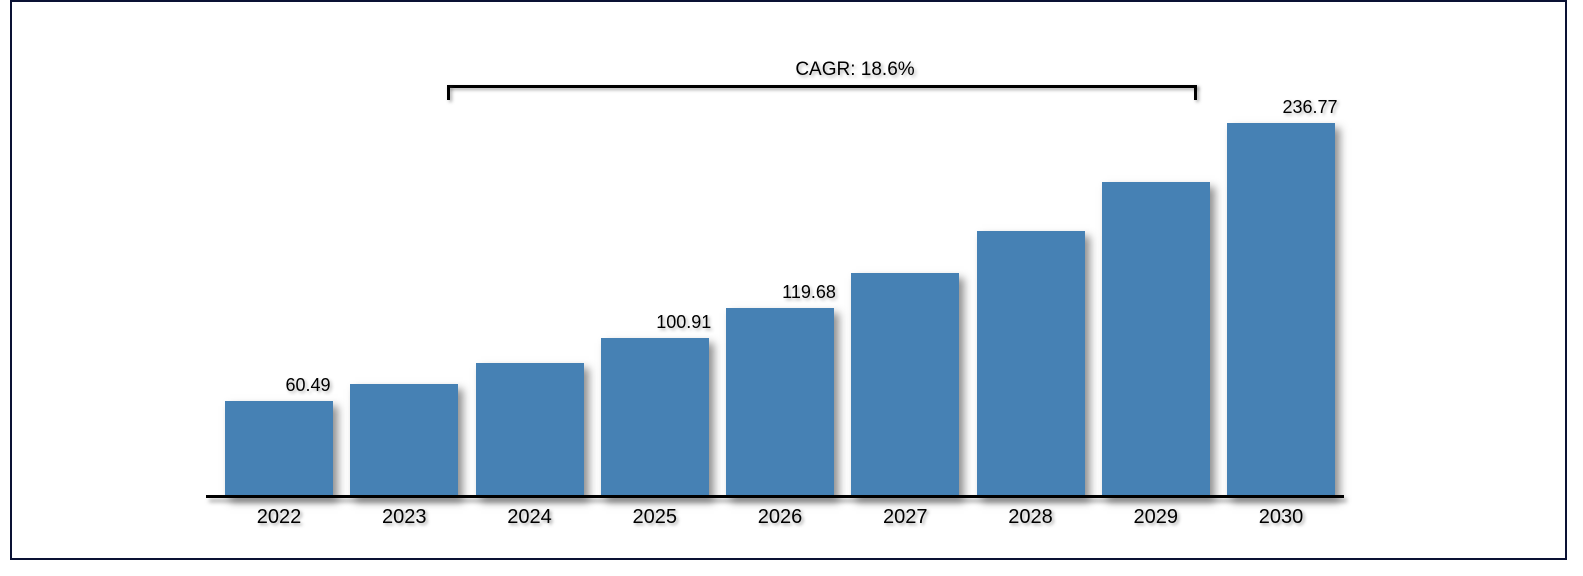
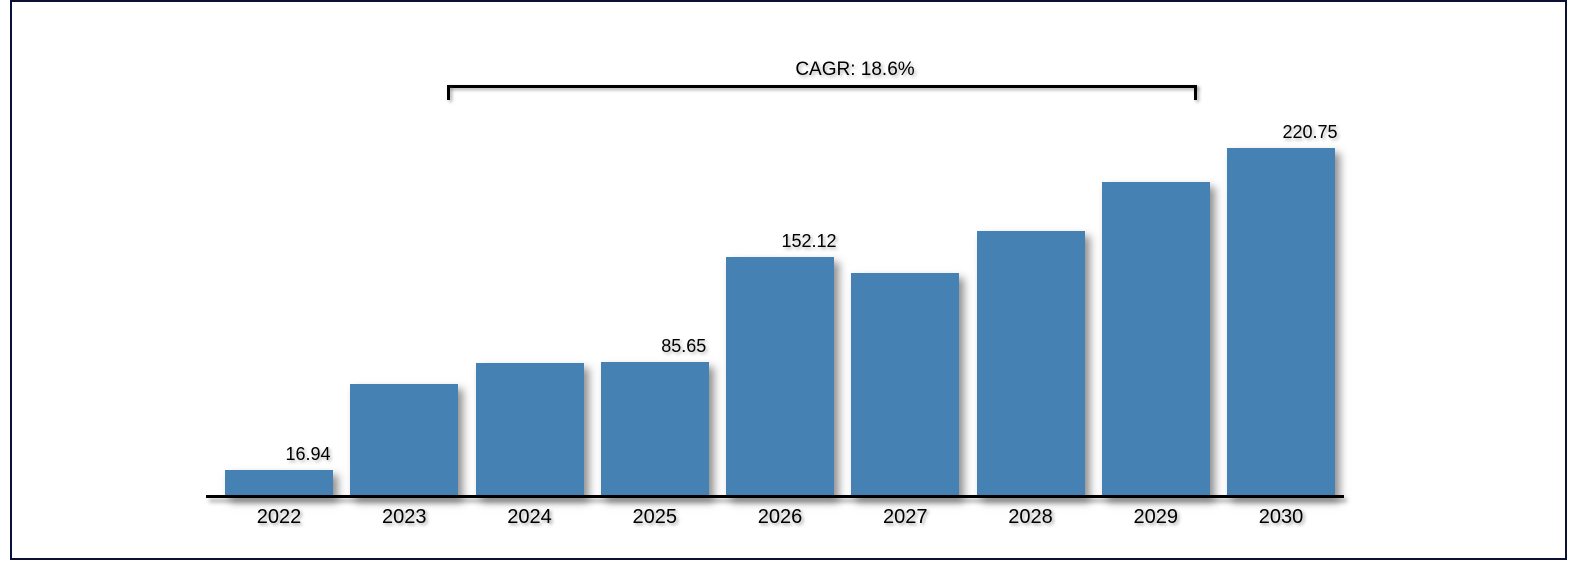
2022: 60.49 -> 16.94
2025: 100.91 -> 85.65
2026: 119.68 -> 152.12
2030: 236.77 -> 220.75
